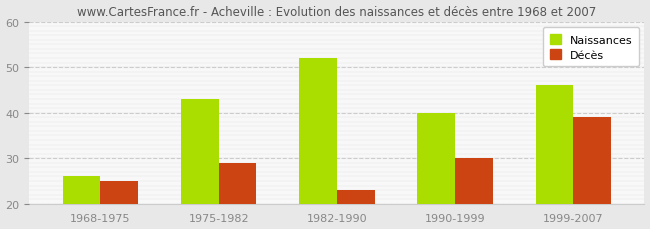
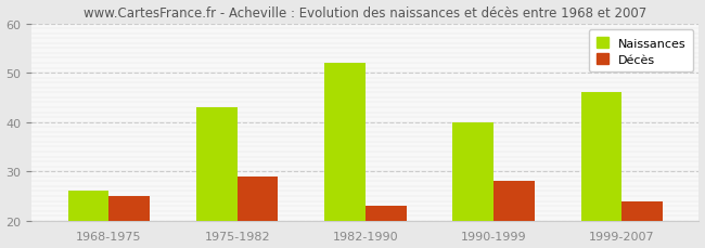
Décès/1990-1999: 30 -> 28
Décès/1999-2007: 39 -> 24
